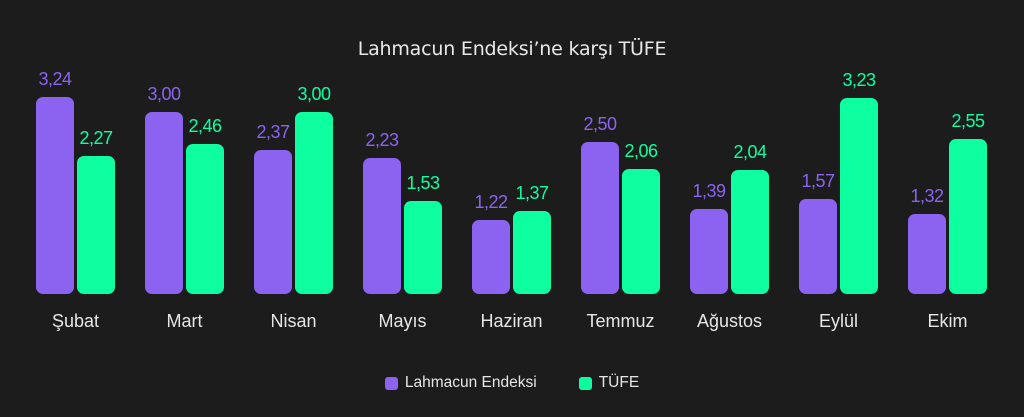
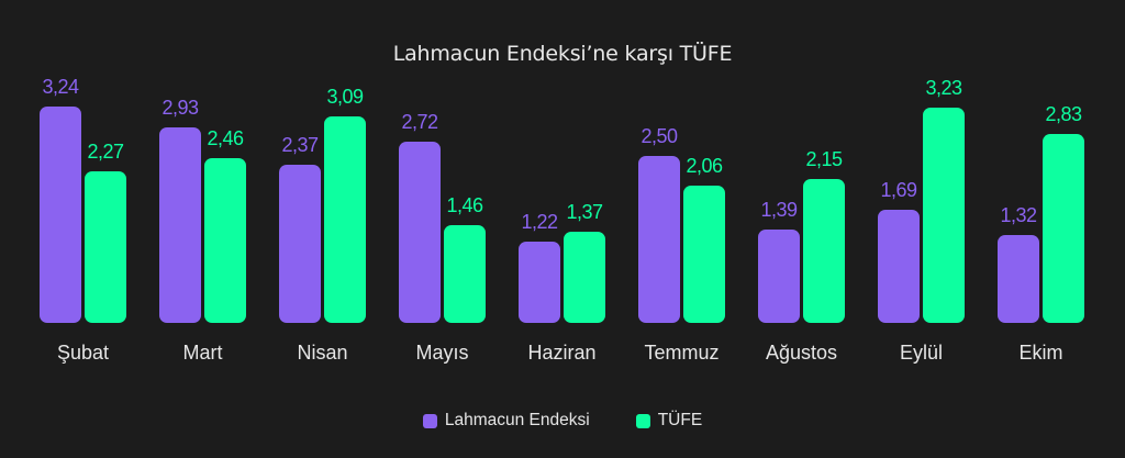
Lahmacun Endeksi/Mart: 3,00 -> 2,93
TÜFE/Nisan: 3,00 -> 3,09
Lahmacun Endeksi/Mayıs: 2,23 -> 2,72
TÜFE/Mayıs: 1,53 -> 1,46
TÜFE/Ağustos: 2,04 -> 2,15
Lahmacun Endeksi/Eylül: 1,57 -> 1,69
TÜFE/Ekim: 2,55 -> 2,83
